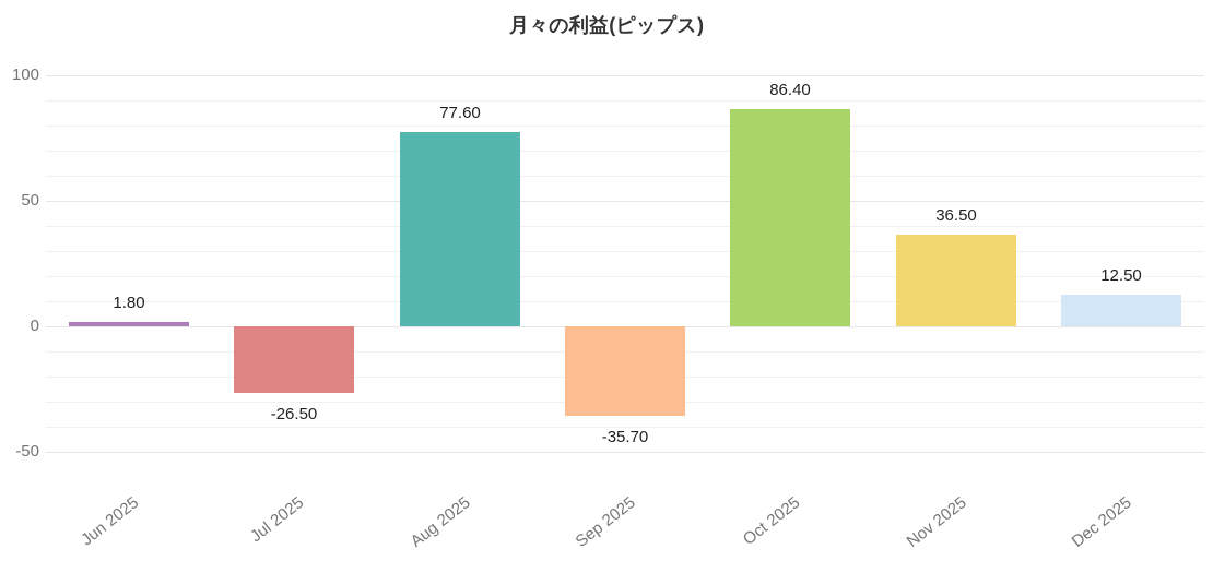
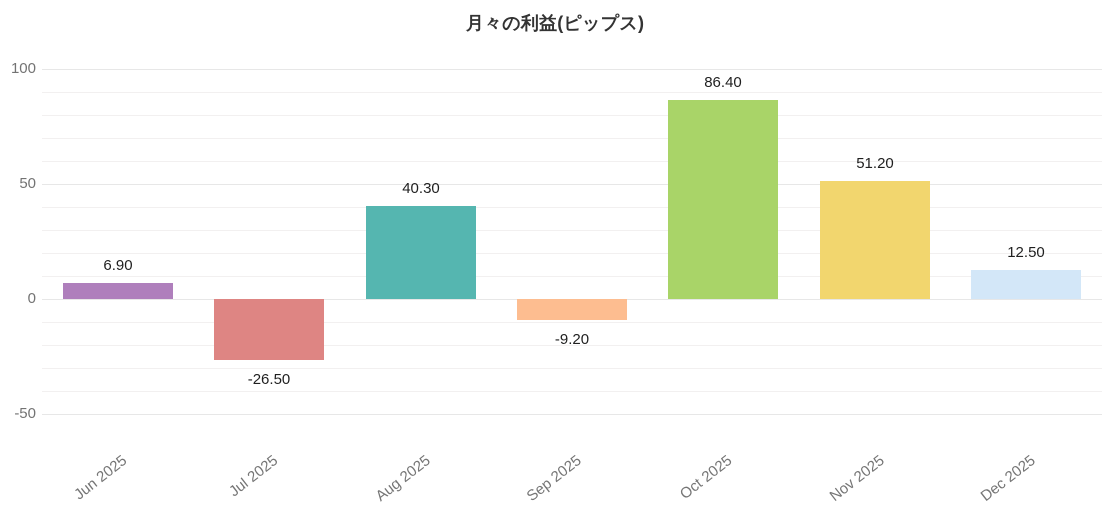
Jun 2025: 1.80 -> 6.90
Aug 2025: 77.60 -> 40.30
Sep 2025: -35.70 -> -9.20
Nov 2025: 36.50 -> 51.20
